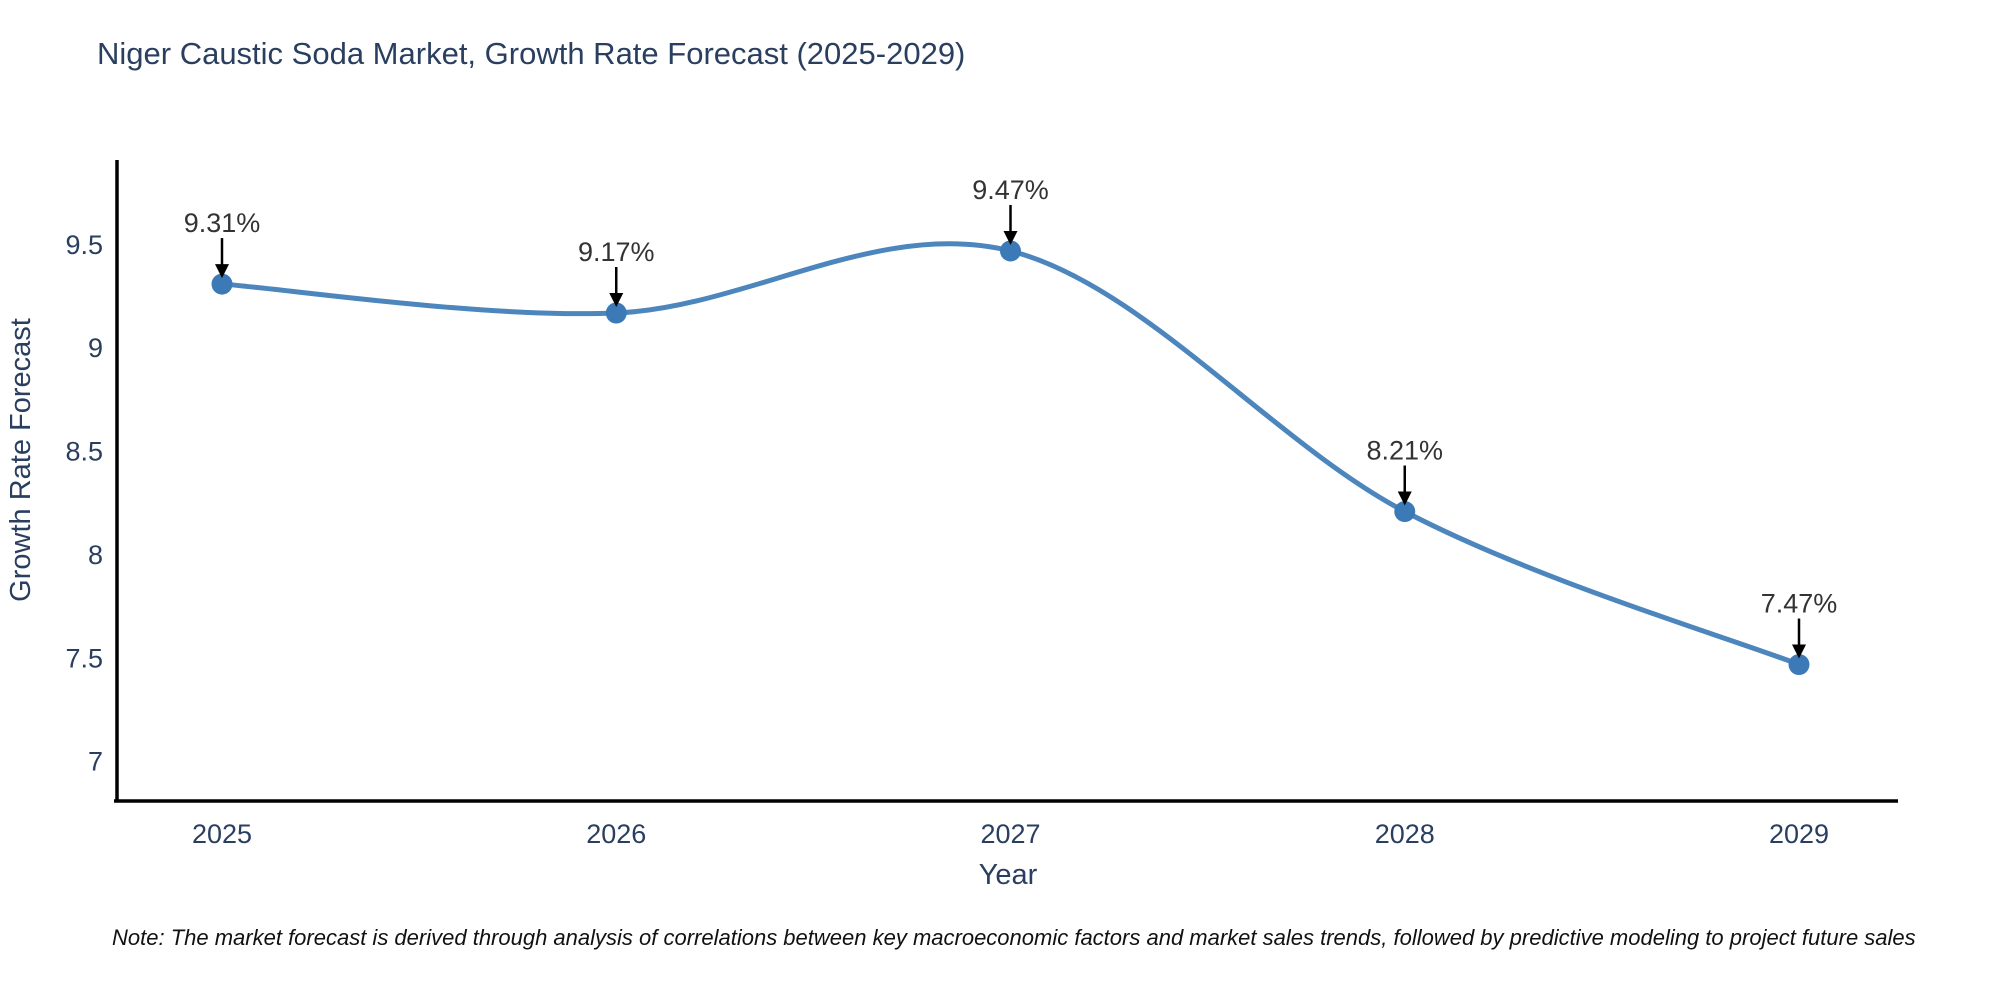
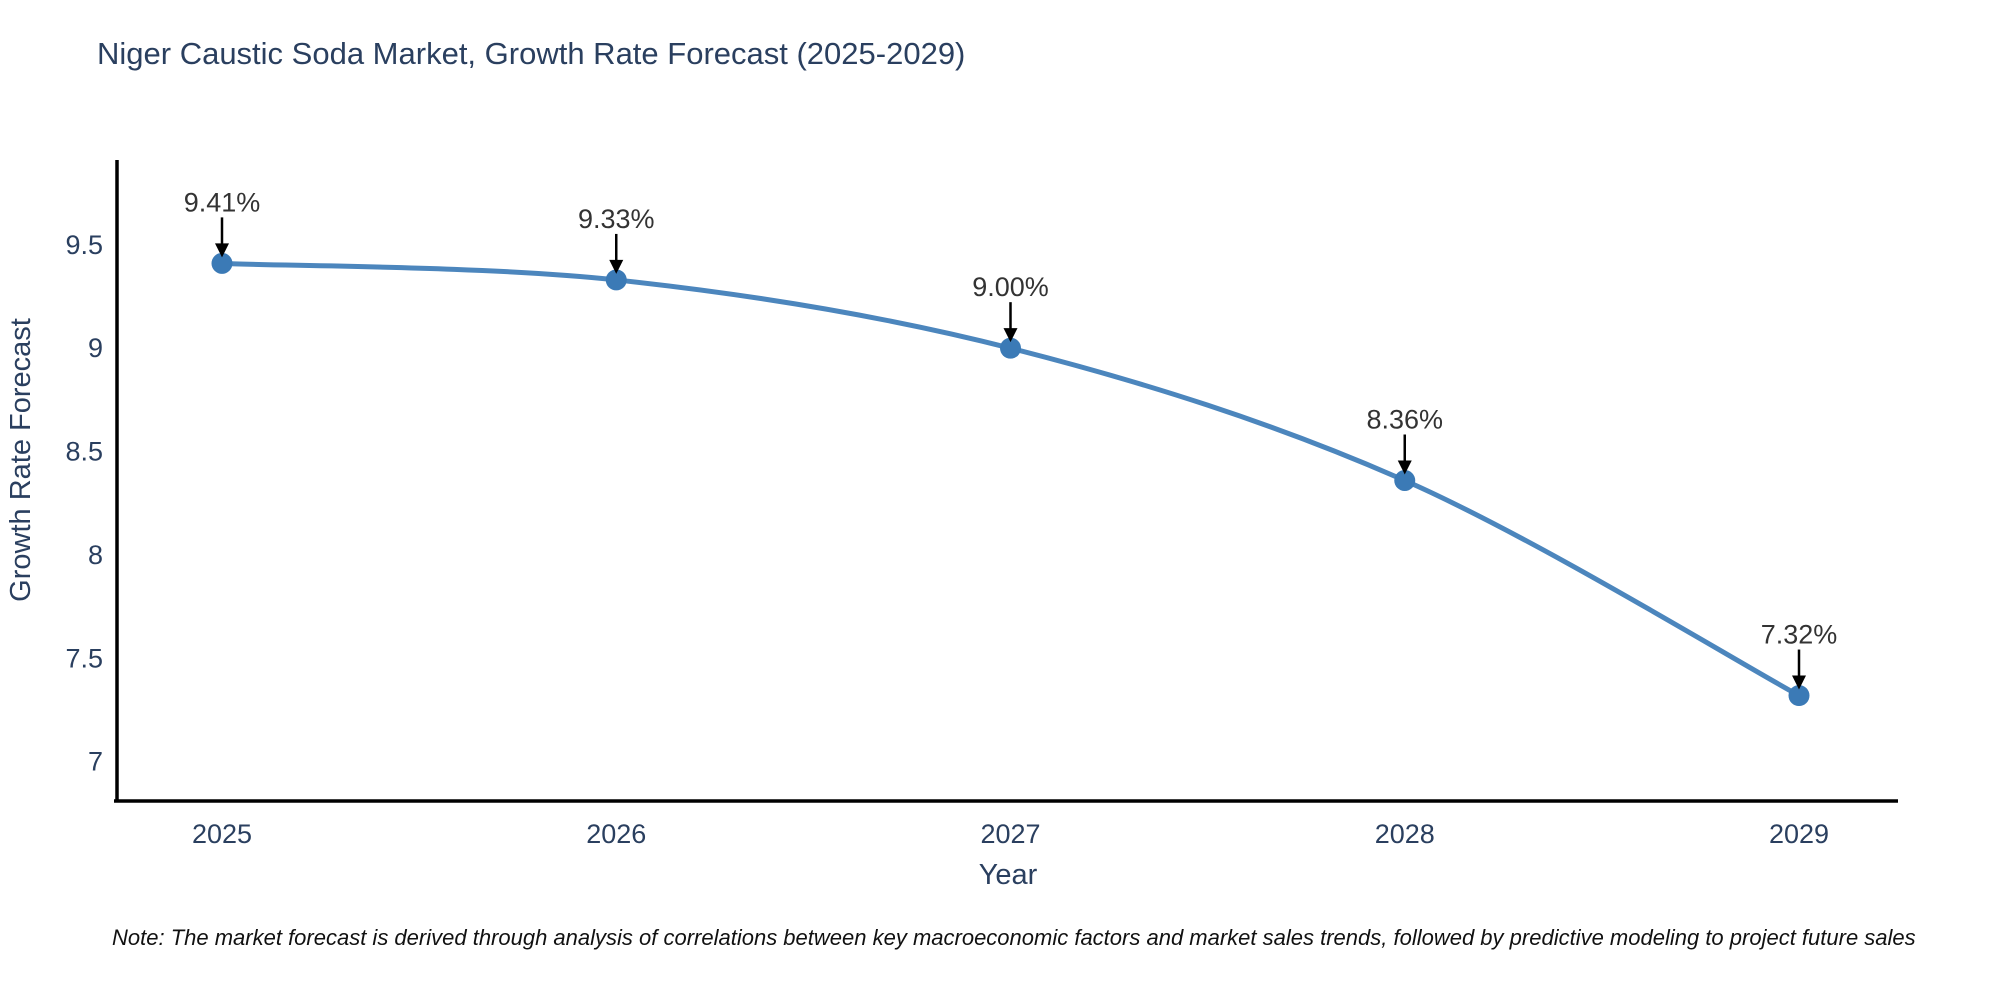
2025: 9.31% -> 9.41%
2026: 9.17% -> 9.33%
2027: 9.47% -> 9.00%
2028: 8.21% -> 8.36%
2029: 7.47% -> 7.32%
